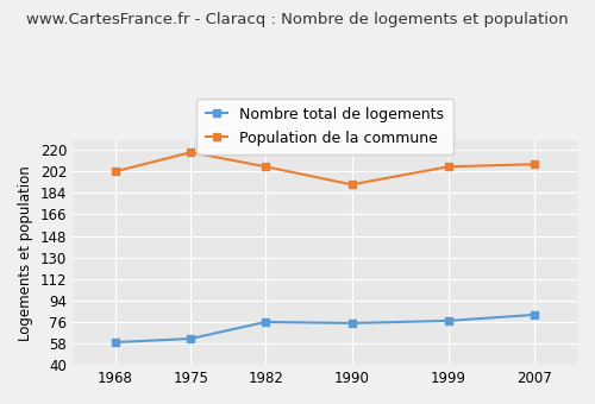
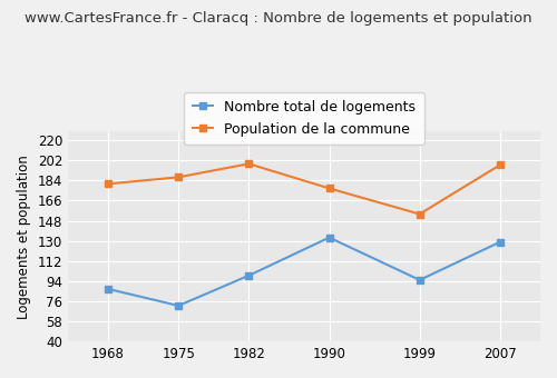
Nombre total de logements/1968: 59 -> 87
Population de la commune/1968: 202 -> 181
Nombre total de logements/1975: 62 -> 72
Population de la commune/1975: 218 -> 187
Nombre total de logements/1982: 76 -> 99
Population de la commune/1982: 206 -> 199
Nombre total de logements/1990: 75 -> 133
Population de la commune/1990: 191 -> 177
Nombre total de logements/1999: 77 -> 95
Population de la commune/1999: 206 -> 154
Nombre total de logements/2007: 82 -> 129
Population de la commune/2007: 208 -> 198
